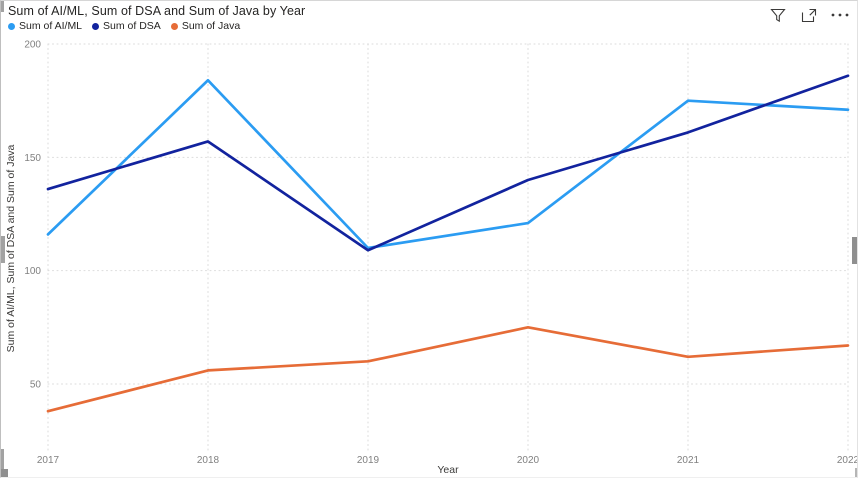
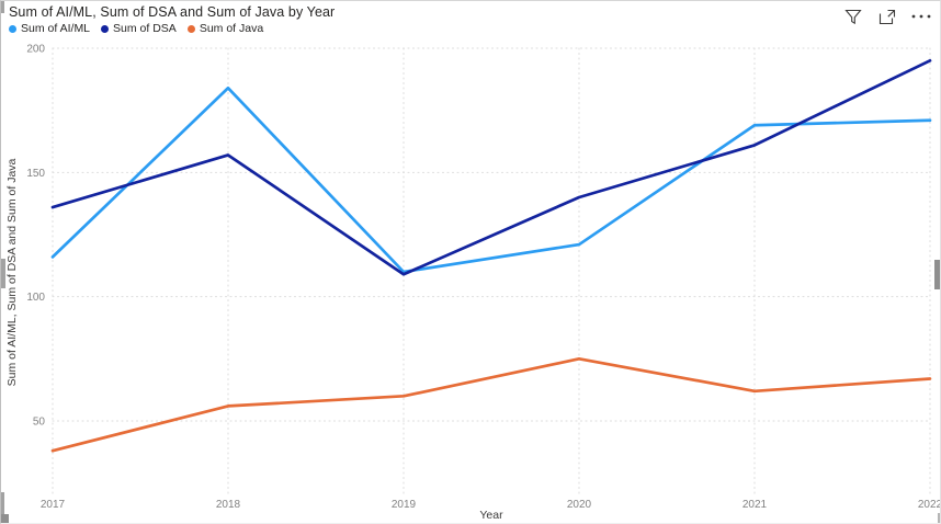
Sum of AI/ML/2021: 175 -> 169
Sum of DSA/2022: 186 -> 195
